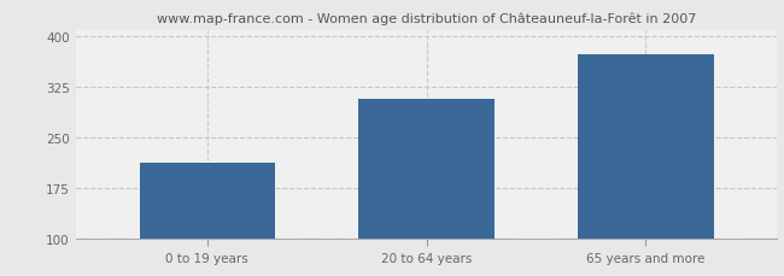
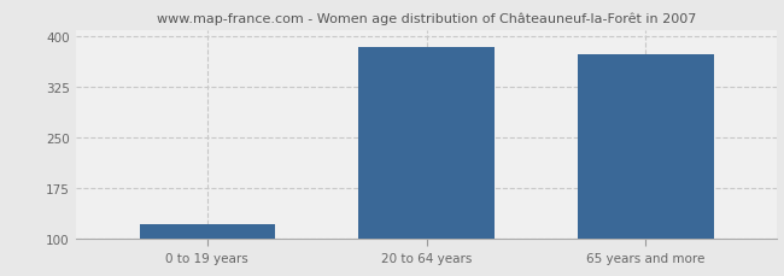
0 to 19 years: 214 -> 122
20 to 64 years: 308 -> 385
